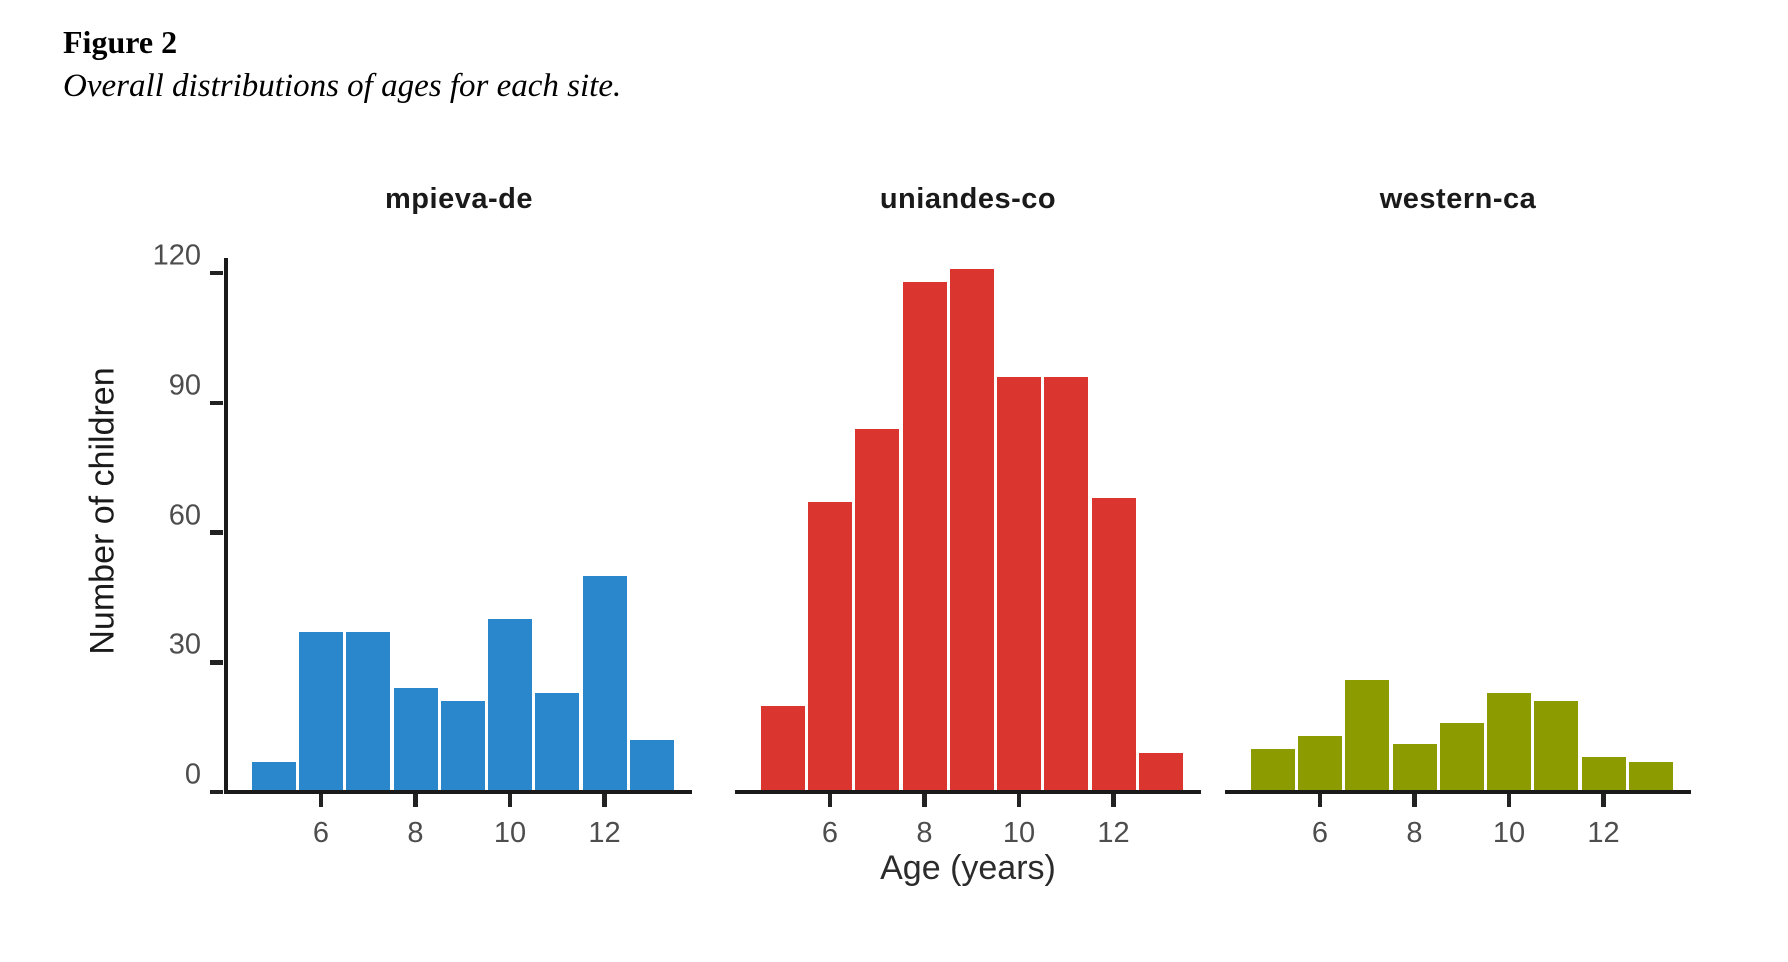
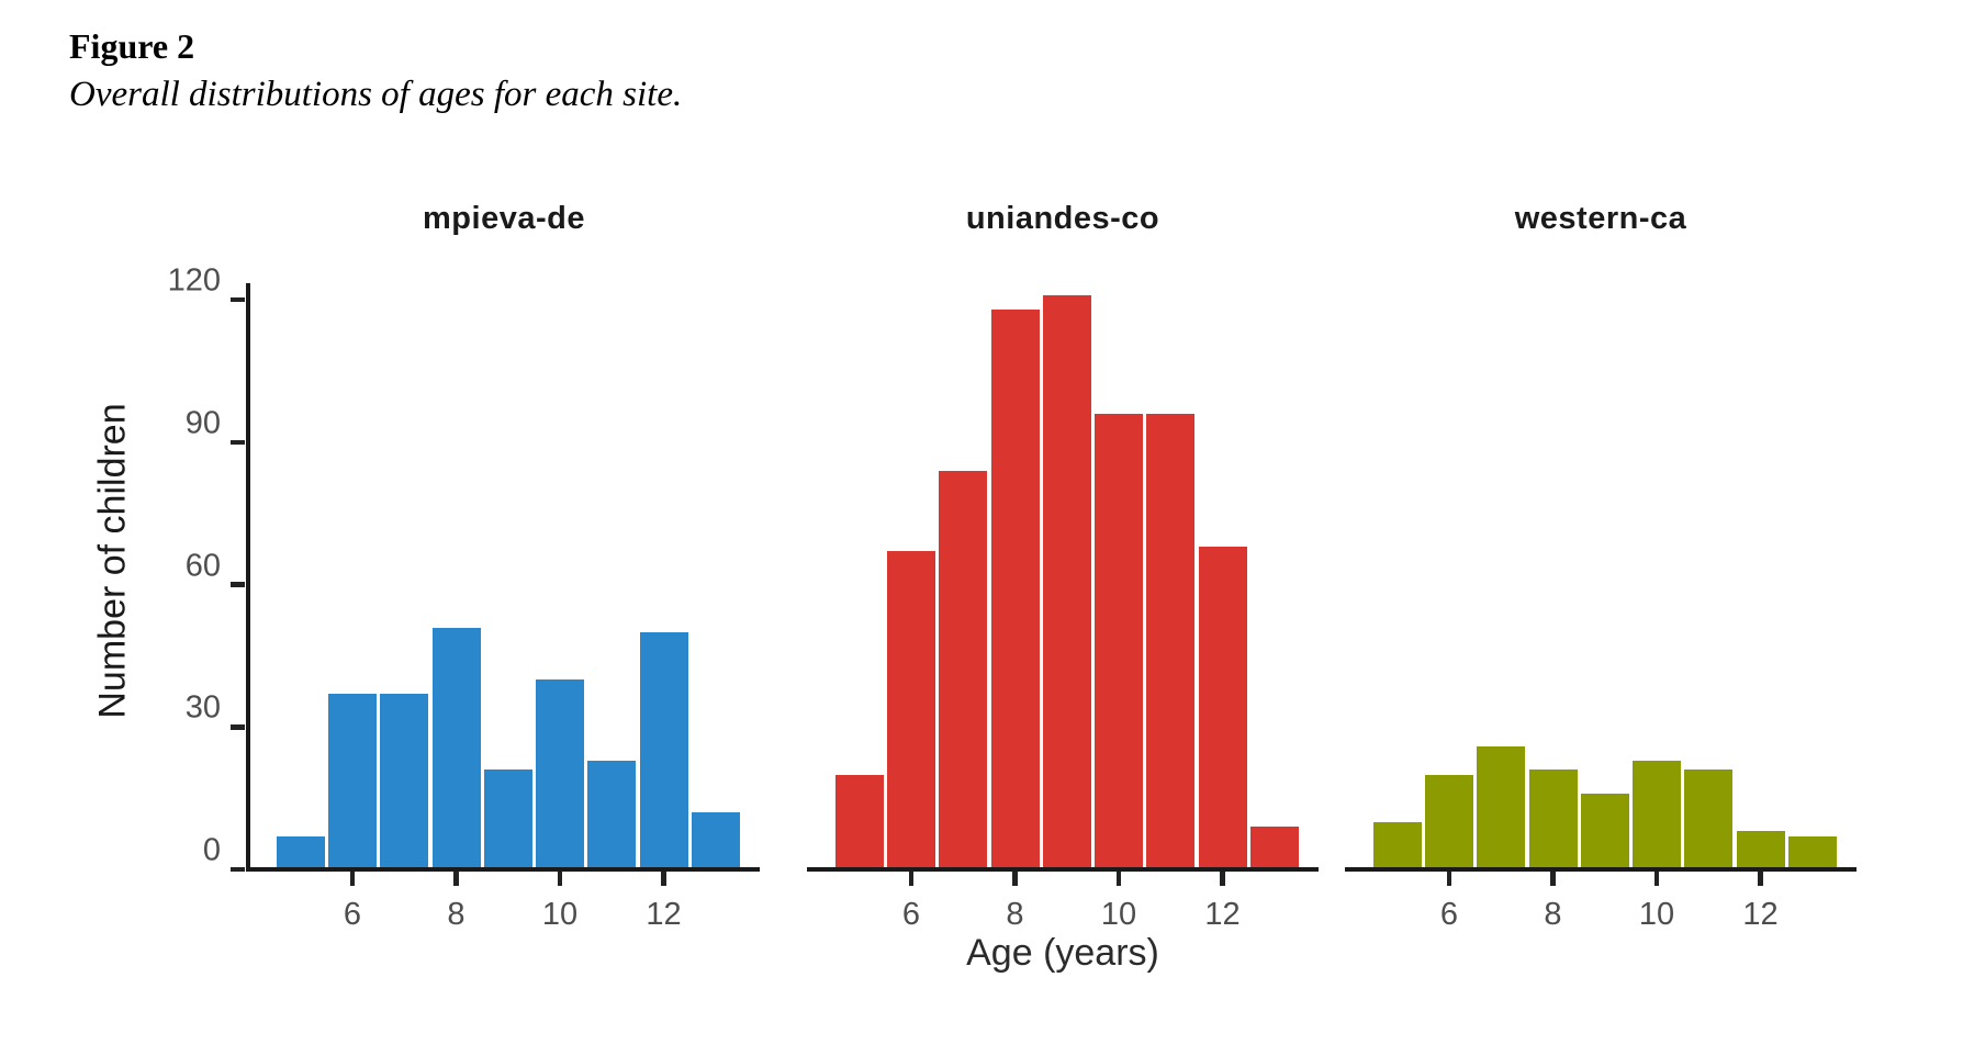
western-ca/6: 13 -> 20
mpieva-de/8: 24 -> 51
western-ca/8: 11 -> 21
